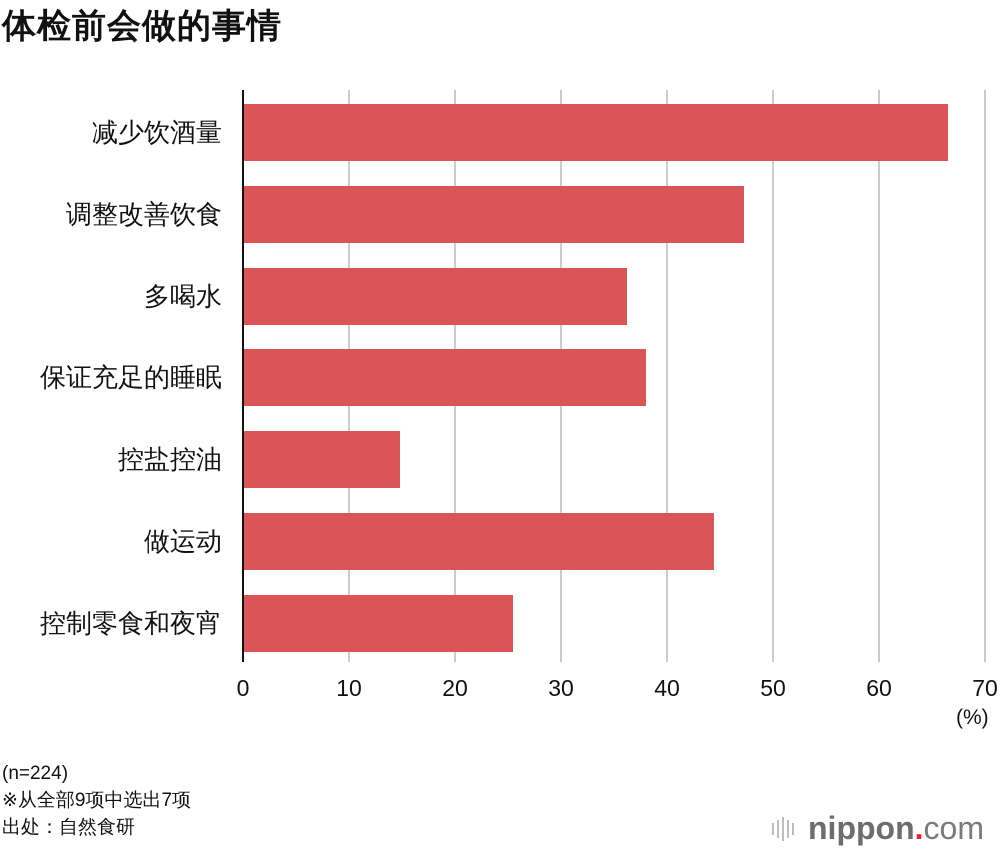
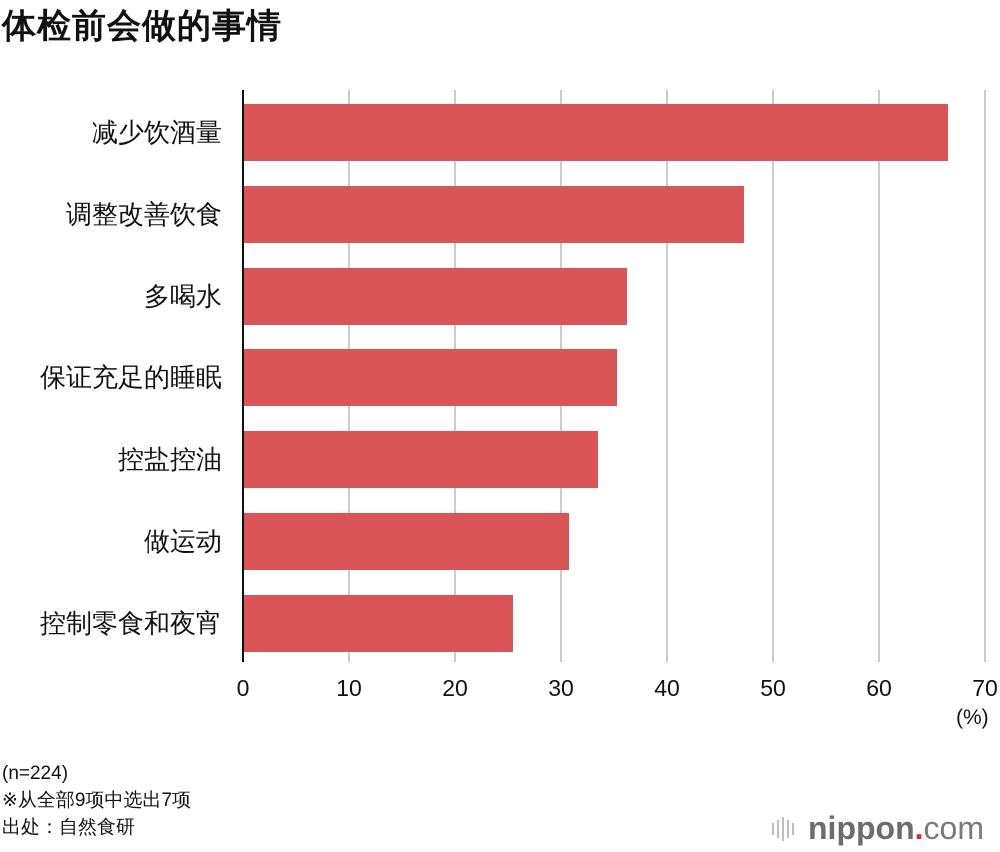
保证充足的睡眠: 38.0 -> 35.3
控盐控油: 14.8 -> 33.5
做运动: 44.4 -> 30.8
